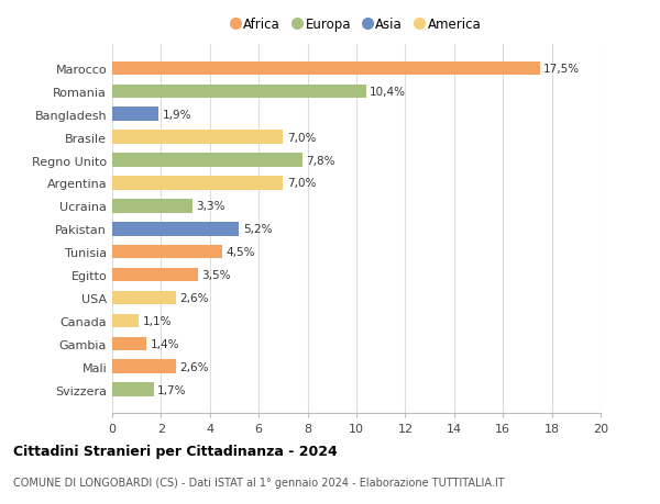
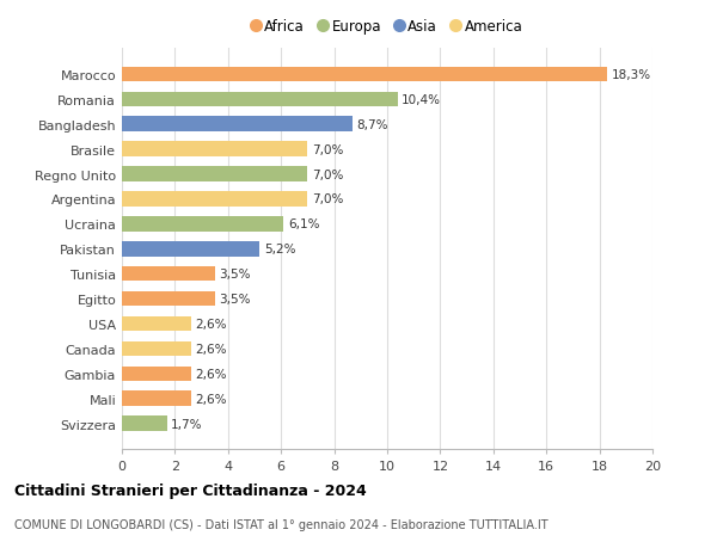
Marocco: 17,5% -> 18,3%
Bangladesh: 1,9% -> 8,7%
Regno Unito: 7,8% -> 7,0%
Ucraina: 3,3% -> 6,1%
Tunisia: 4,5% -> 3,5%
Canada: 1,1% -> 2,6%
Gambia: 1,4% -> 2,6%
